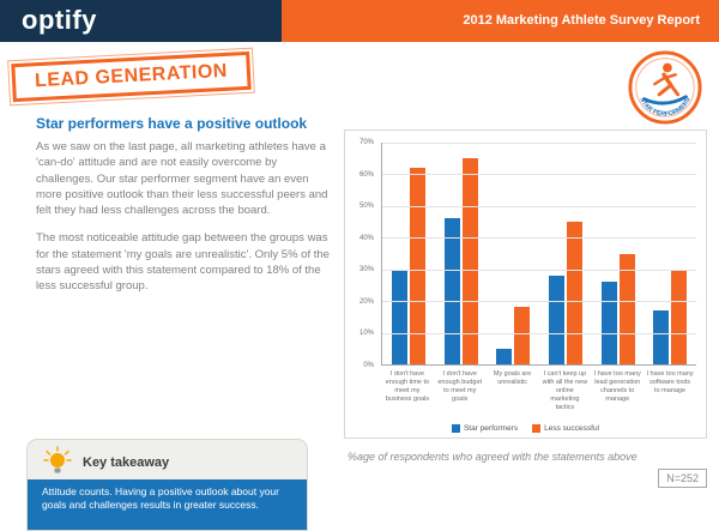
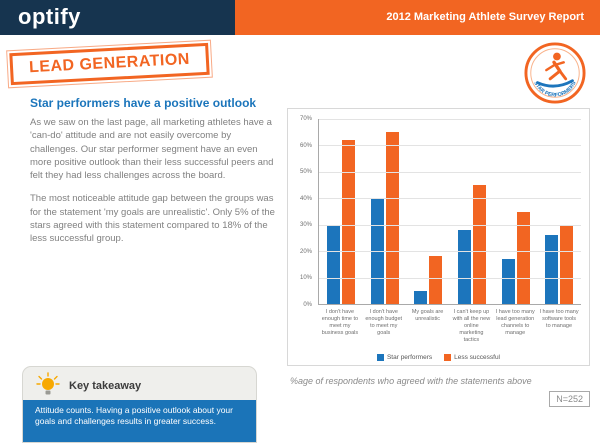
Star performers/I don't have enough budget to meet my goals: 46% -> 40%
Star performers/I have too many lead generation channels to manage: 26% -> 17%
Star performers/I have too many software tools to manage: 17% -> 26%
